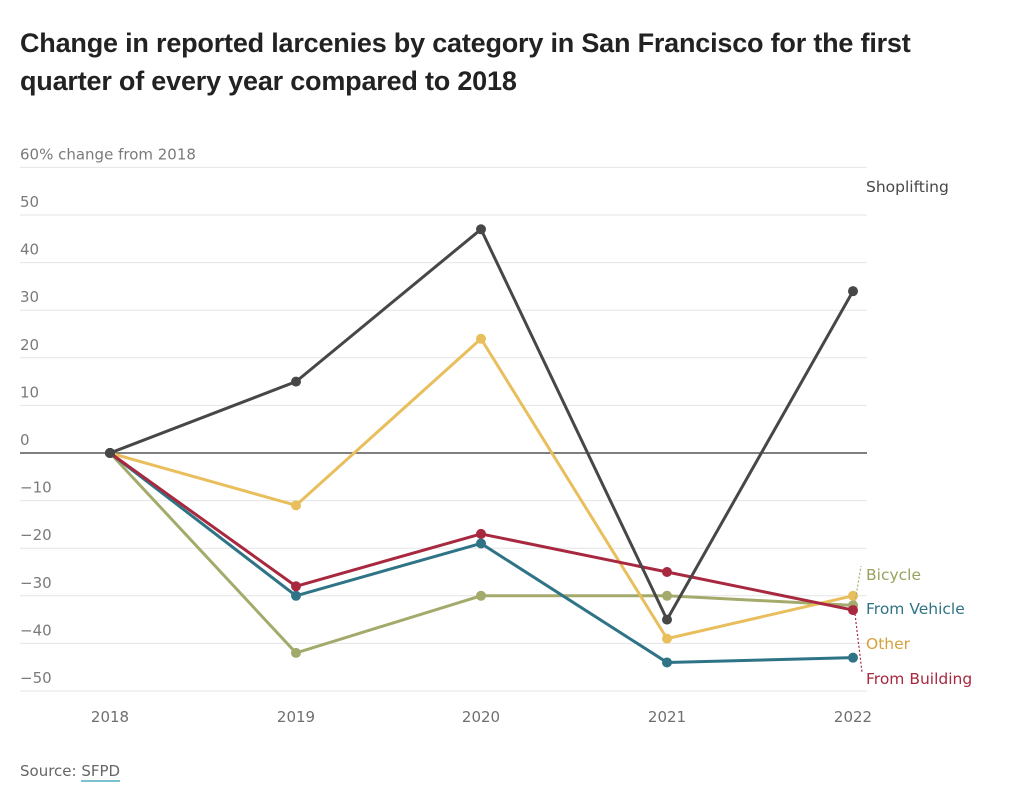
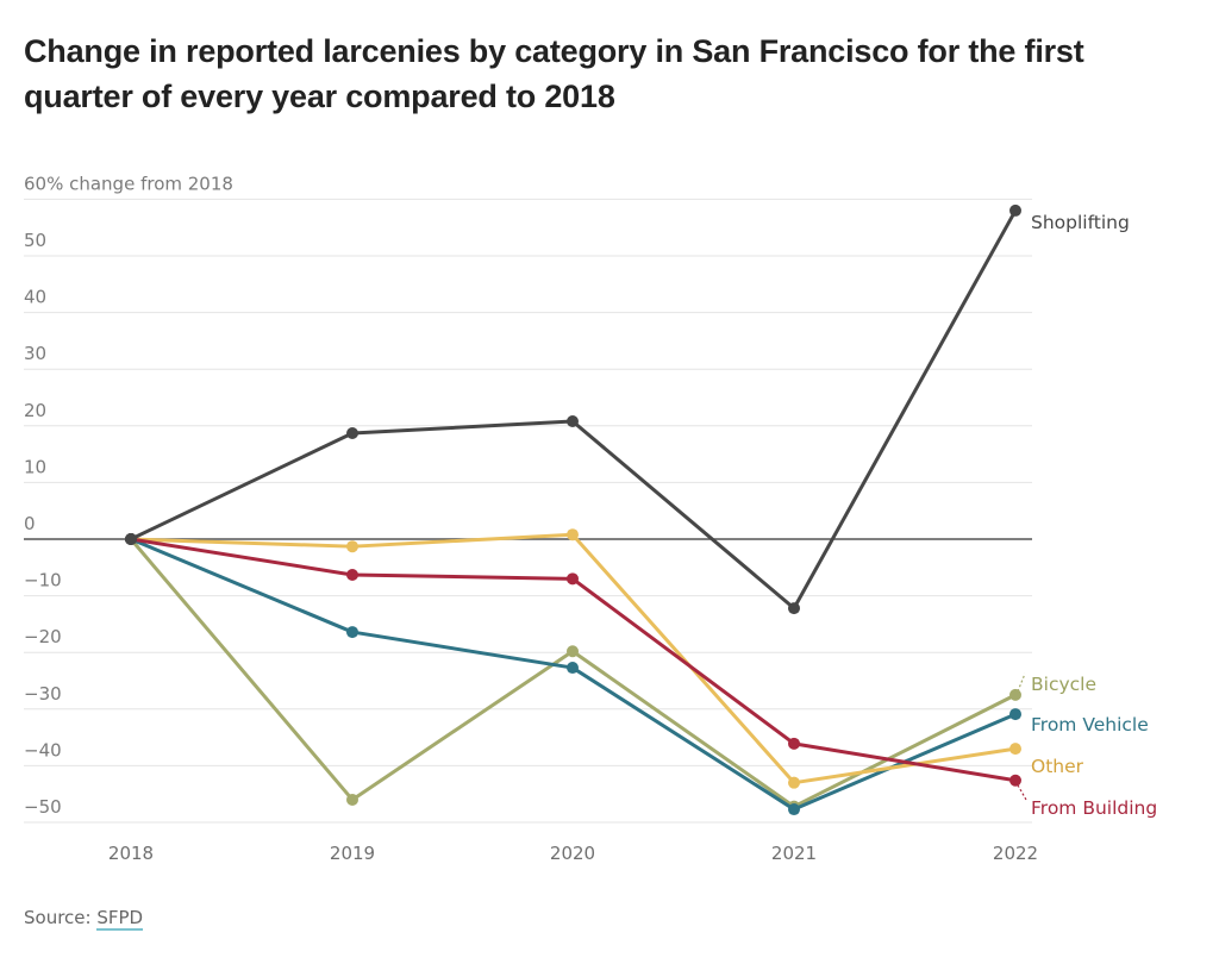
Shoplifting/2019: 15 -> 19
Bicycle/2019: -42 -> -46
From Vehicle/2019: -30 -> -16
Other/2019: -11 -> -1
From Building/2019: -28 -> -6
Shoplifting/2020: 47 -> 21
Bicycle/2020: -30 -> -20
From Vehicle/2020: -19 -> -23
Other/2020: 24 -> 1
From Building/2020: -17 -> -7
Shoplifting/2021: -35 -> -12
Bicycle/2021: -30 -> -47
From Vehicle/2021: -44 -> -48
Other/2021: -39 -> -43
From Building/2021: -25 -> -36
Shoplifting/2022: 34 -> 58
Bicycle/2022: -32 -> -28
From Vehicle/2022: -43 -> -31
Other/2022: -30 -> -37
From Building/2022: -33 -> -43
